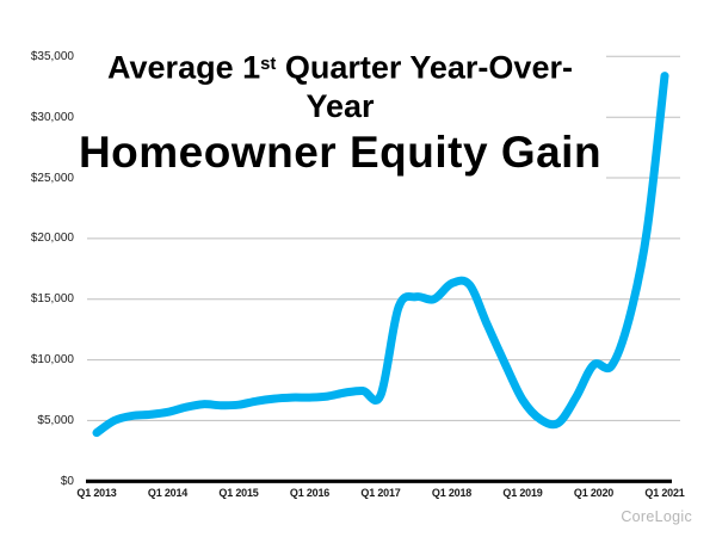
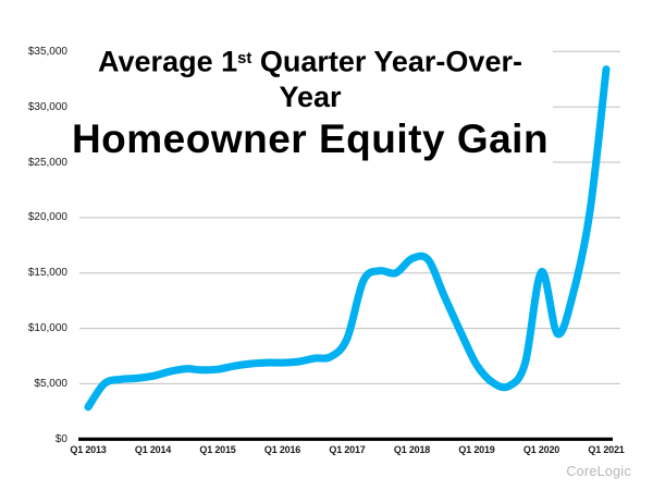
Q1 2013: $4000 -> $2900
Q1 2017: $7100 -> $9100
Q1 2020: $9600 -> $15100
